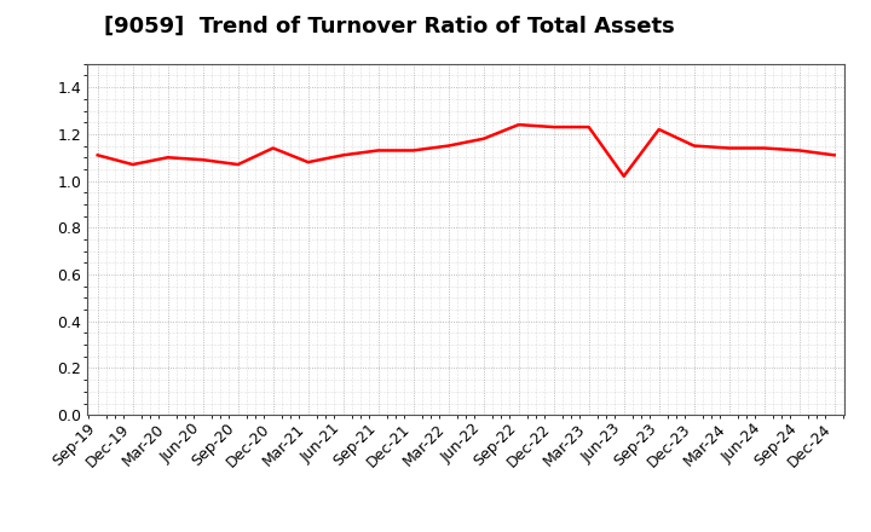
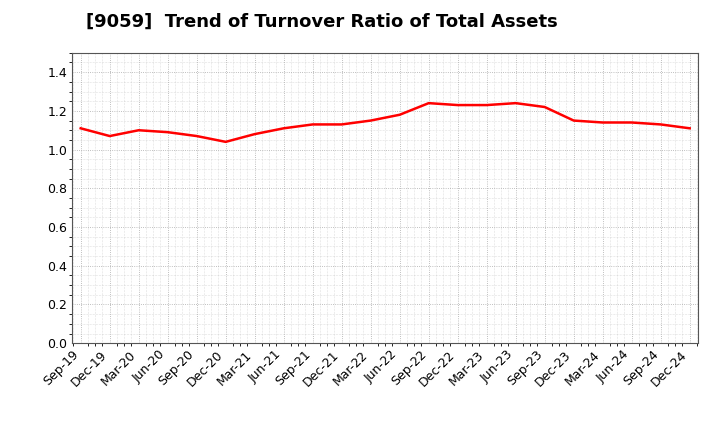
Dec-20: 1.14 -> 1.04
Jun-23: 1.02 -> 1.24
